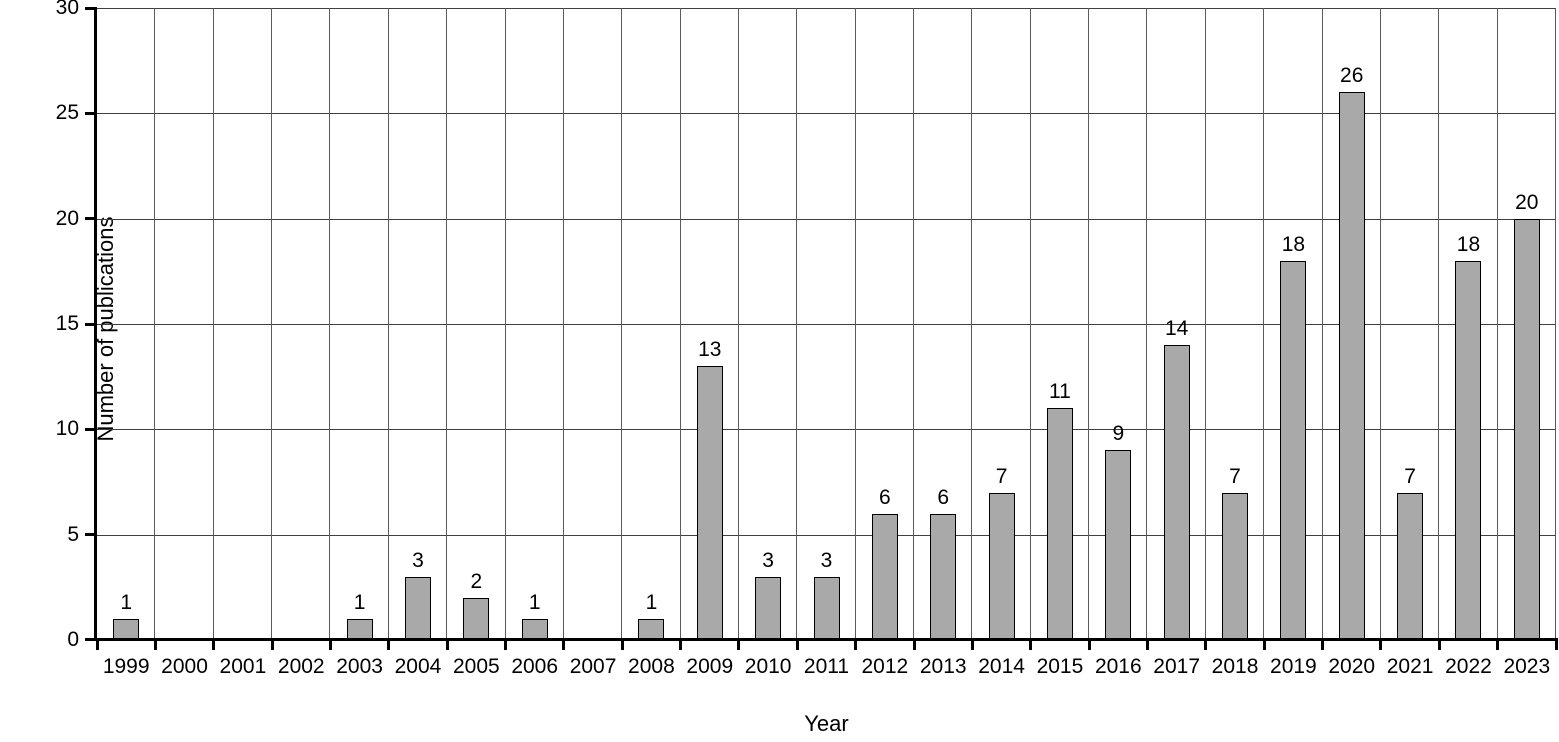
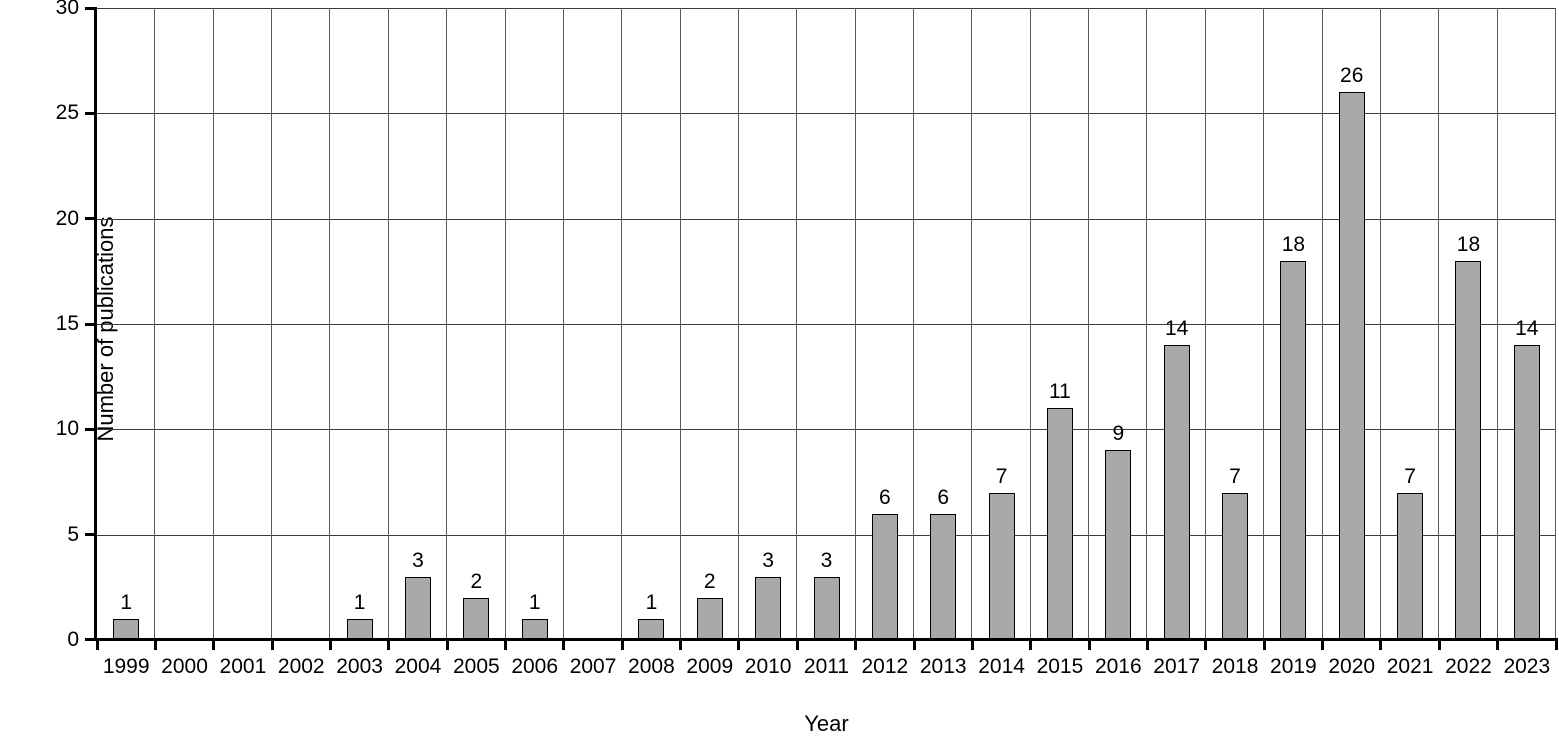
2009: 13 -> 2
2023: 20 -> 14
